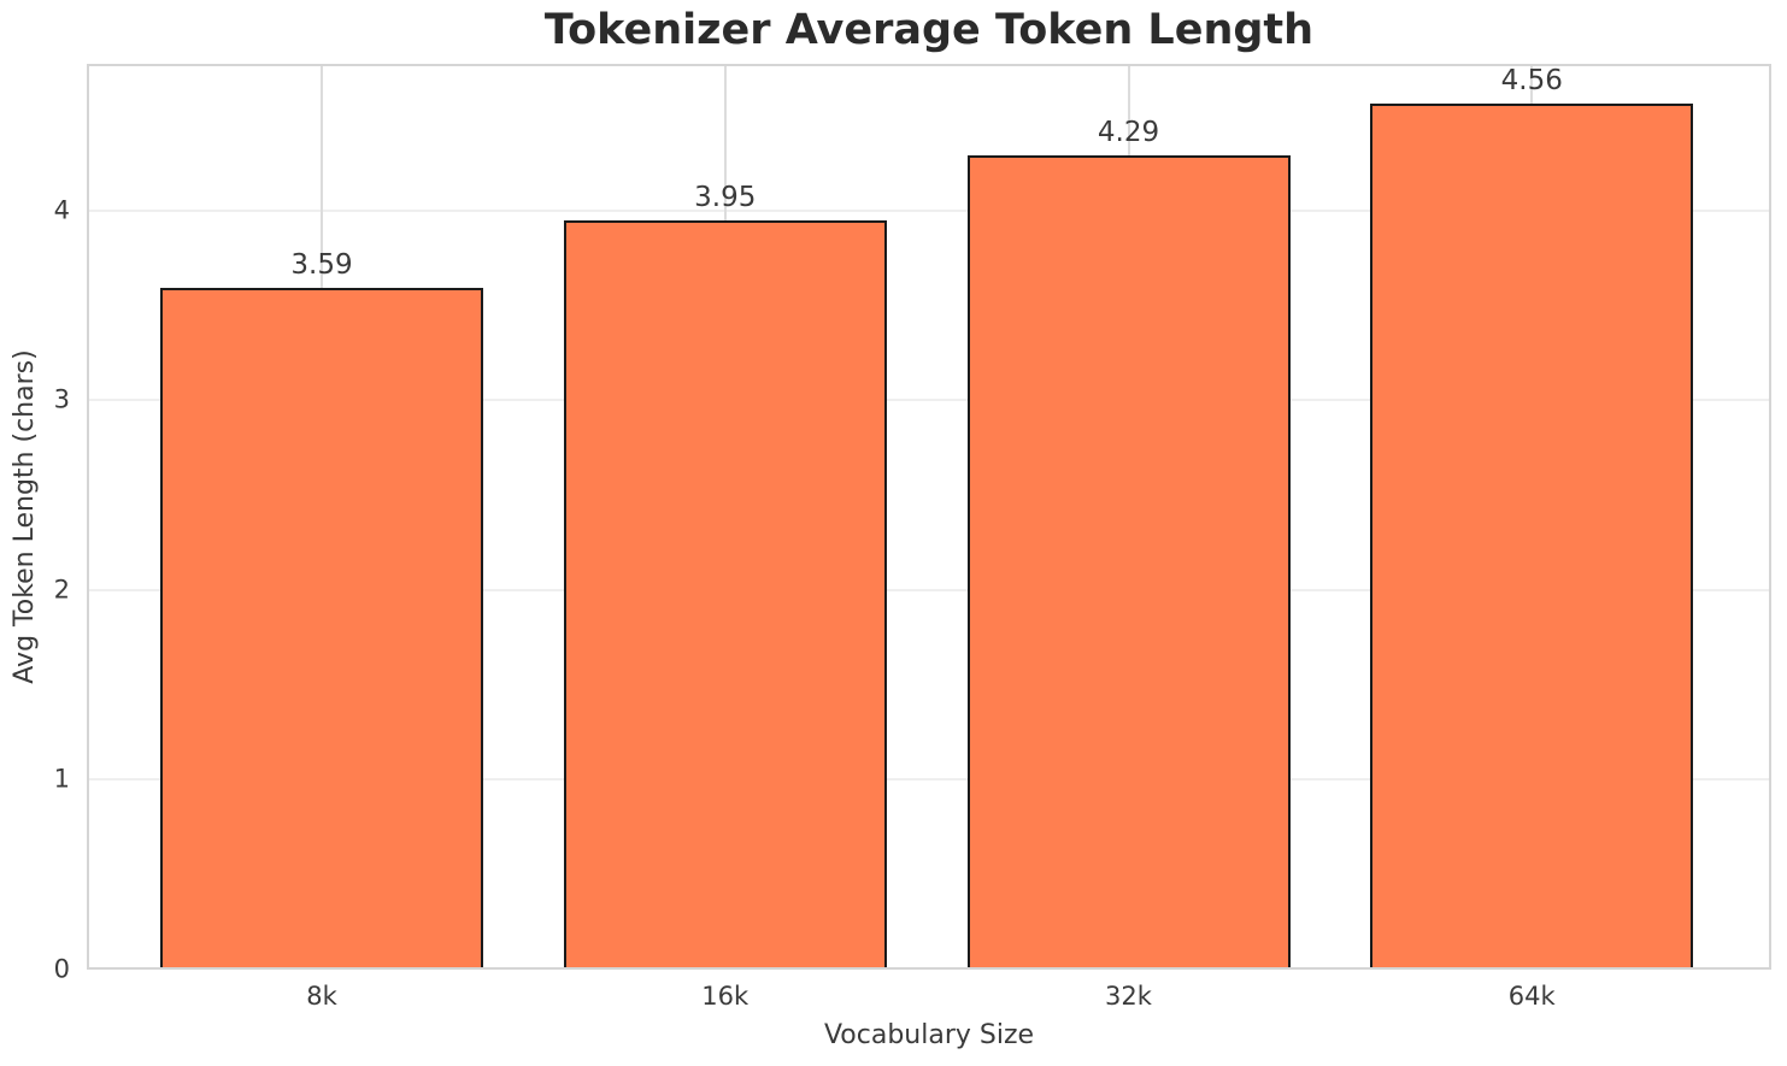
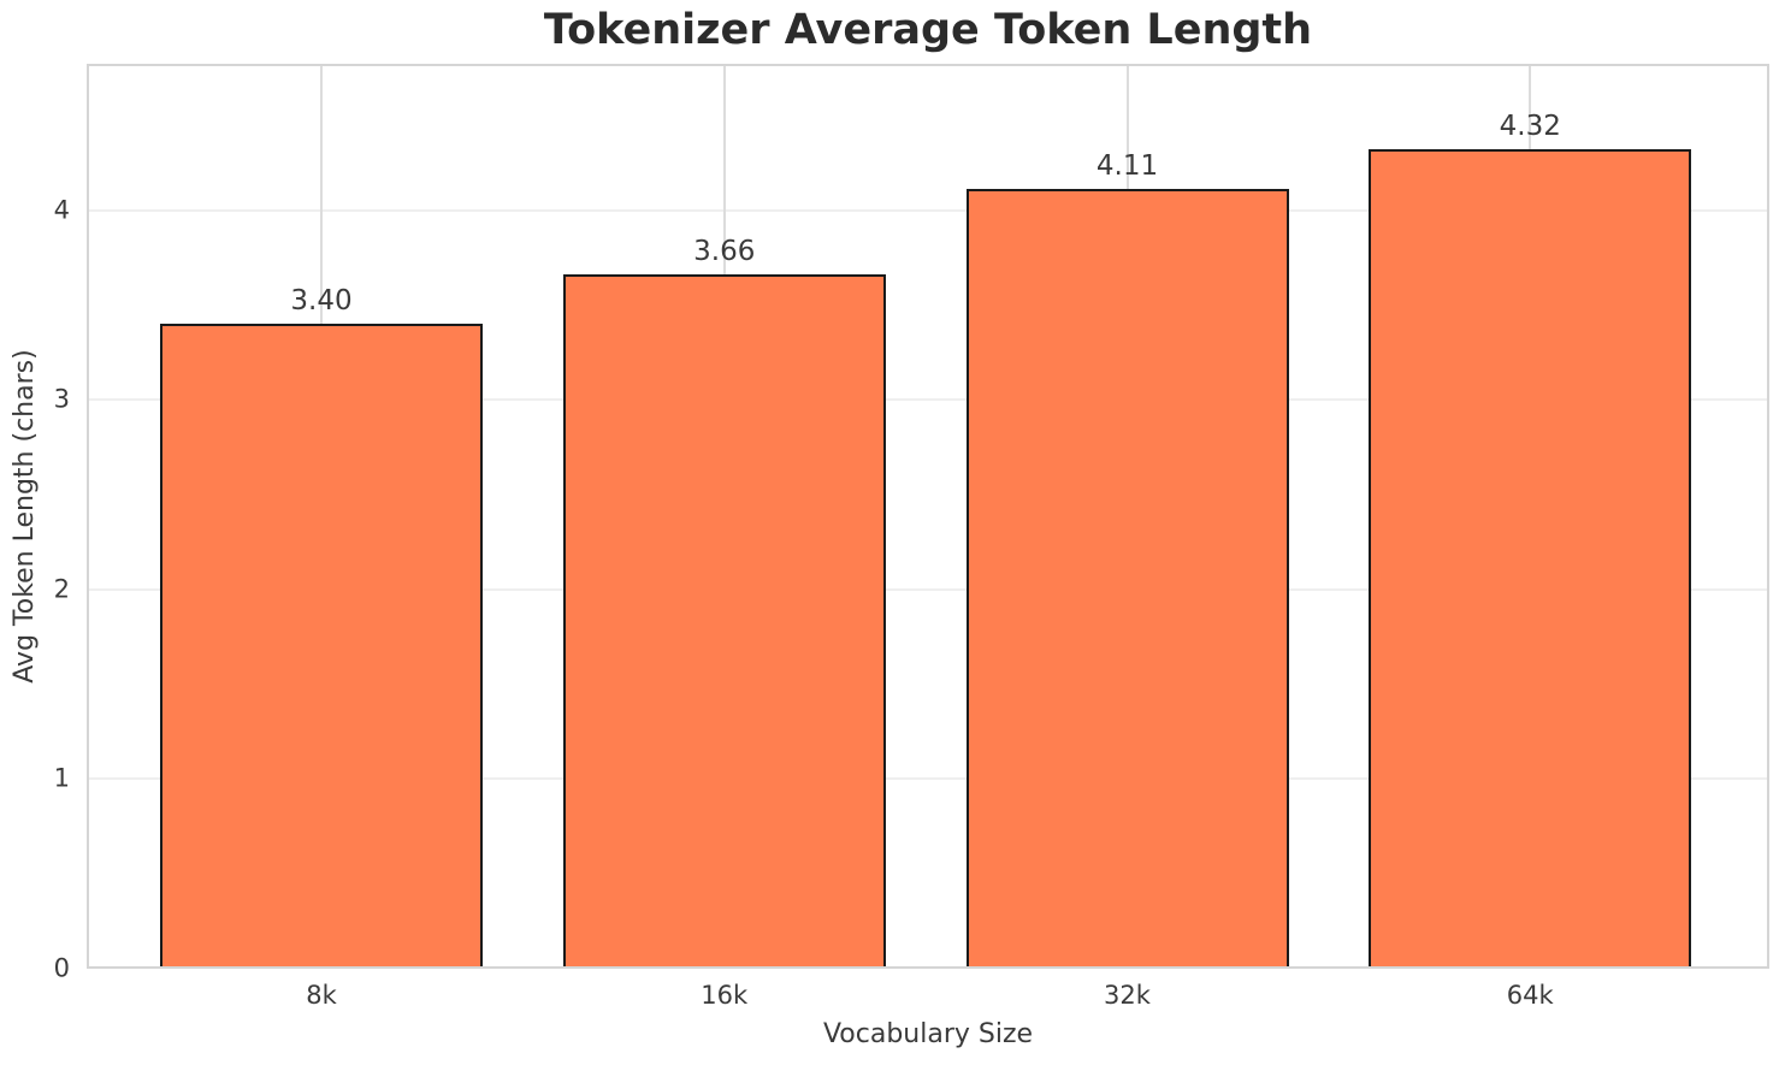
8k: 3.59 -> 3.40
16k: 3.95 -> 3.66
32k: 4.29 -> 4.11
64k: 4.56 -> 4.32
